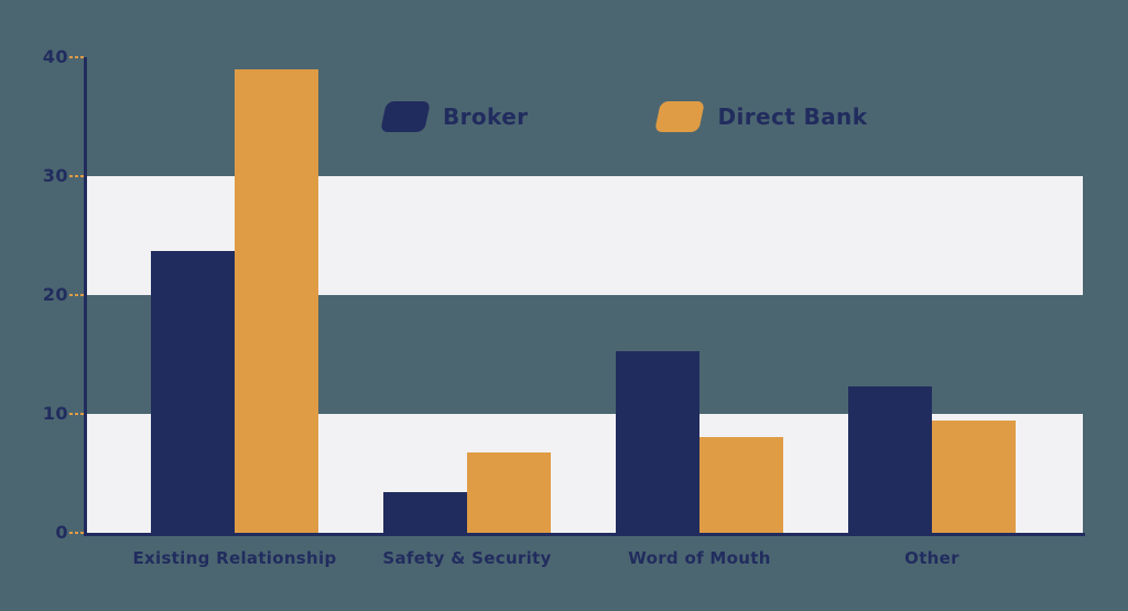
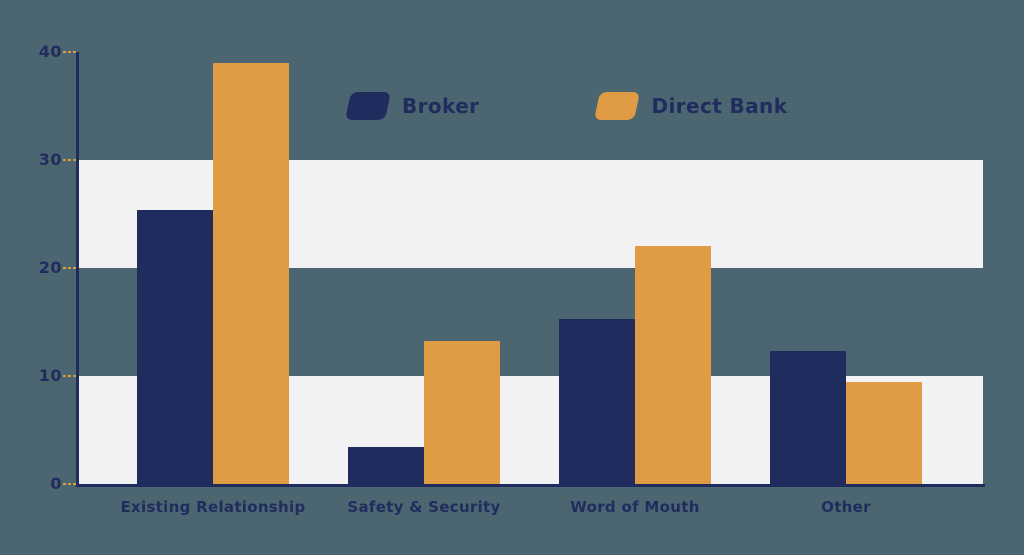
Broker/Existing Relationship: 23.7 -> 25.4
Direct Bank/Safety & Security: 6.8 -> 13.2
Direct Bank/Word of Mouth: 8.1 -> 22.0
